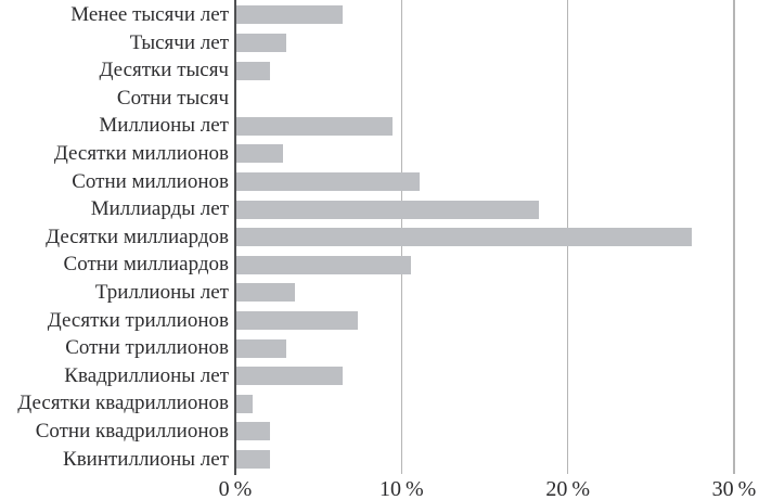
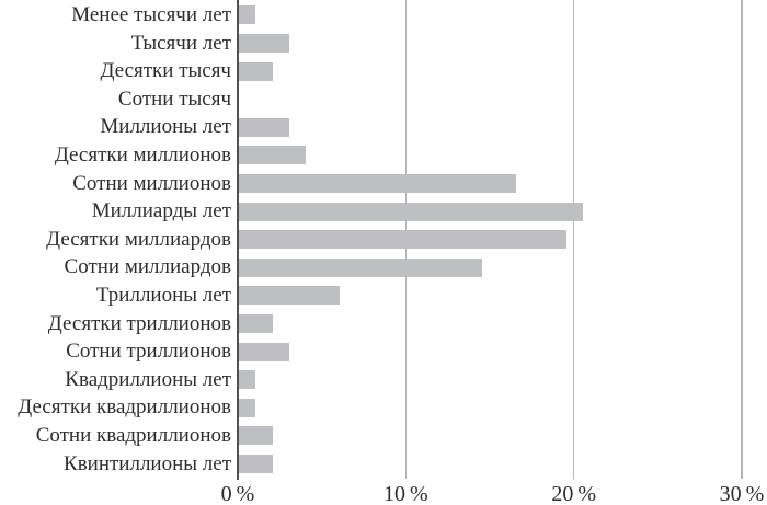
Менее тысячи лет: 6.4% -> 1.0%
Миллионы лет: 9.4% -> 3.0%
Десятки миллионов: 2.8% -> 4.0%
Сотни миллионов: 11.0% -> 16.5%
Миллиарды лет: 18.2% -> 20.5%
Десятки миллиардов: 27.4% -> 19.5%
Сотни миллиардов: 10.5% -> 14.5%
Триллионы лет: 3.5% -> 6.0%
Десятки триллионов: 7.3% -> 2.0%
Квадриллионы лет: 6.4% -> 1.0%
